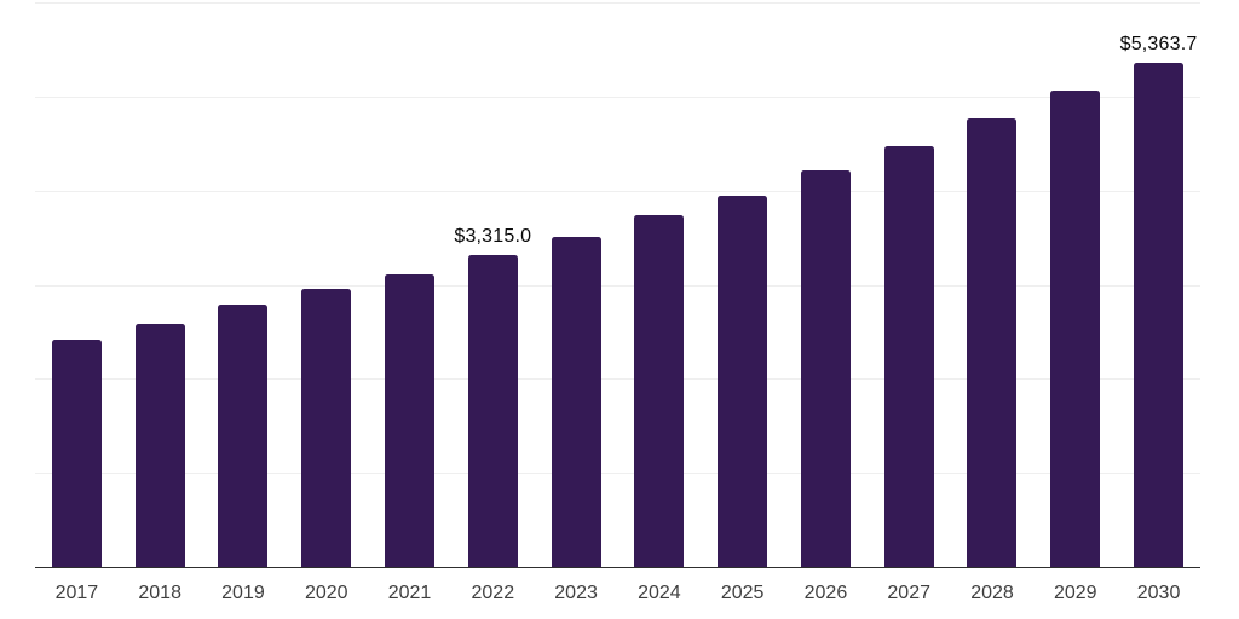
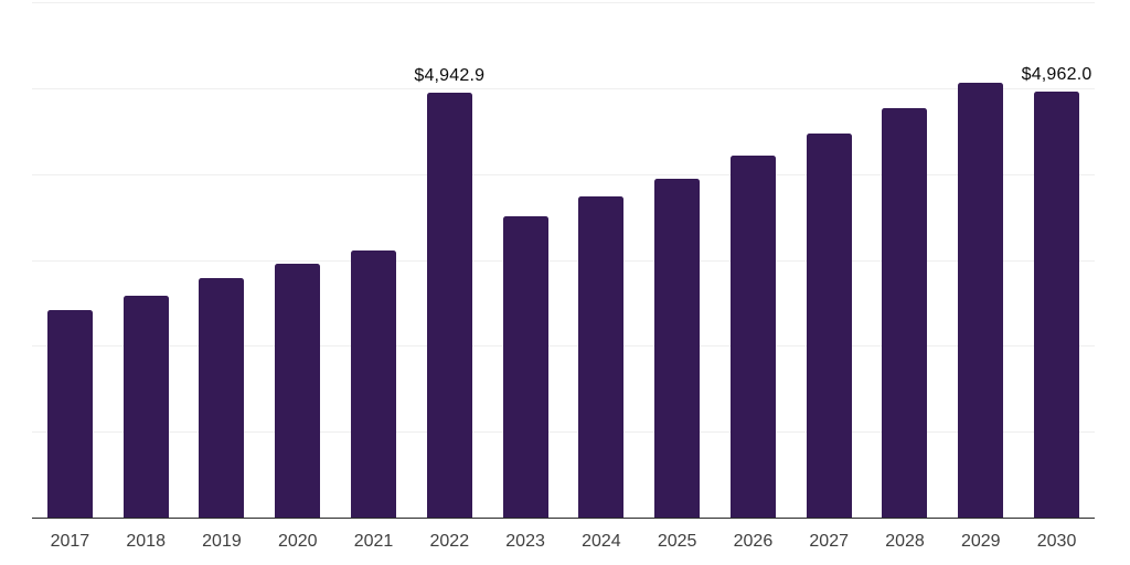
2022: $3,315.0 -> $4,942.9
2030: $5,363.7 -> $4,962.0
